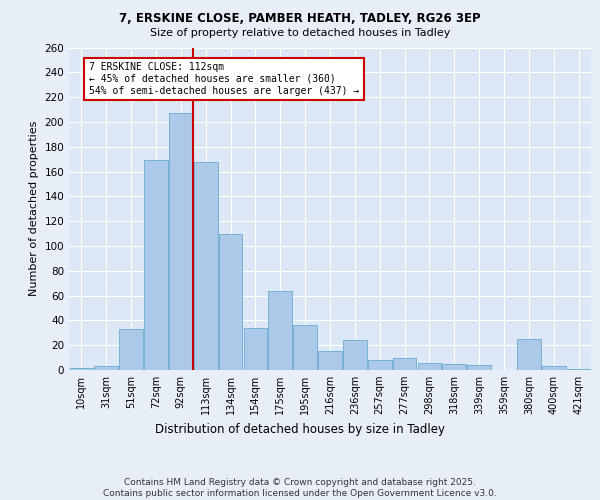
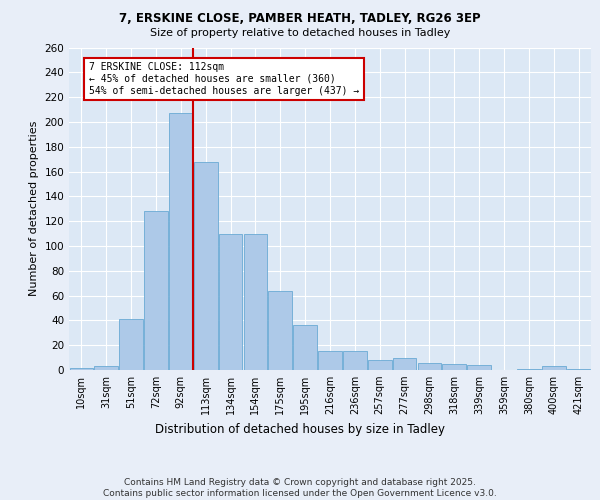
51sqm: 33 -> 41
72sqm: 169 -> 128
154sqm: 34 -> 110
236sqm: 24 -> 15
380sqm: 25 -> 1
